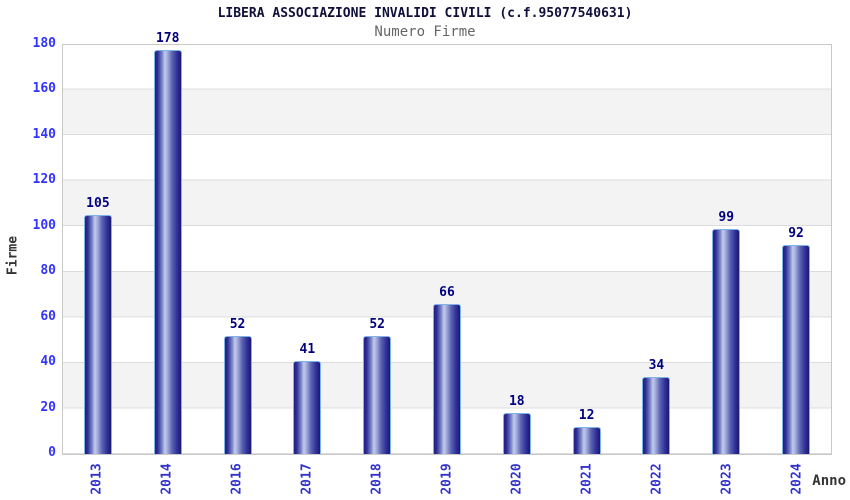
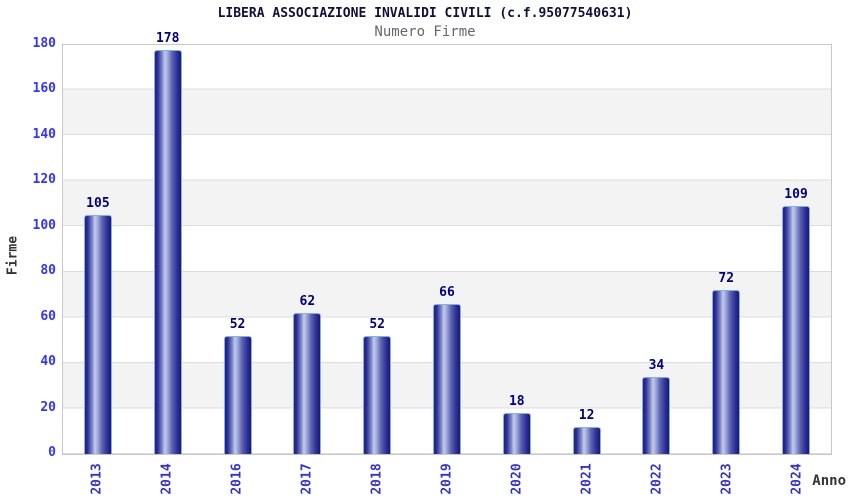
2017: 41 -> 62
2023: 99 -> 72
2024: 92 -> 109
